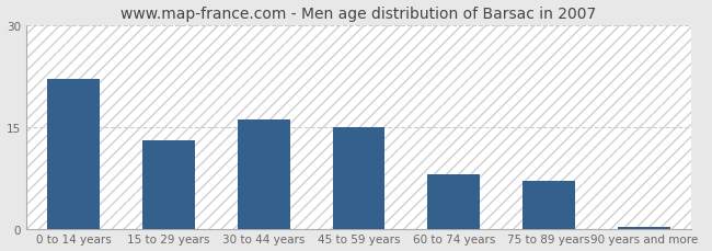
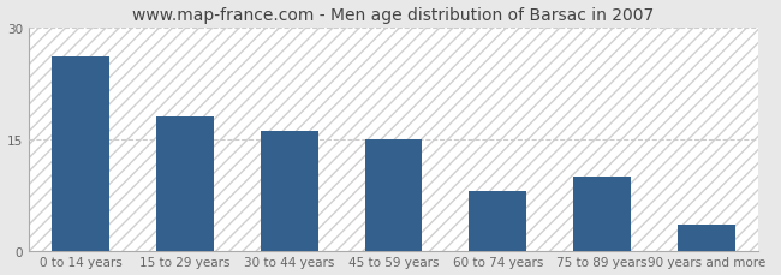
0 to 14 years: 22.0 -> 26.0
15 to 29 years: 13.0 -> 18.0
75 to 89 years: 7.0 -> 10.0
90 years and more: 0.3 -> 3.4
